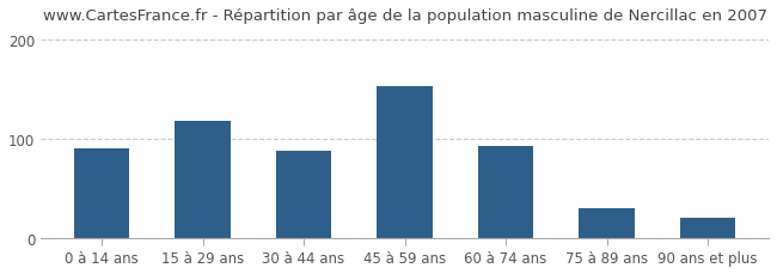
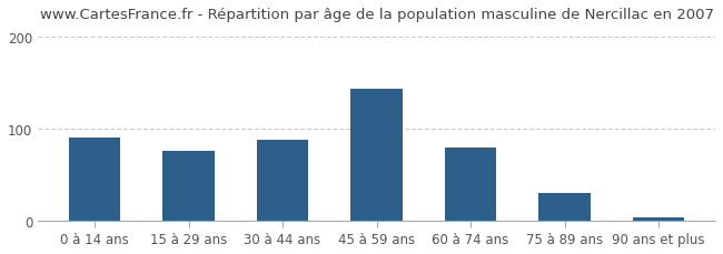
15 à 29 ans: 118 -> 75
45 à 59 ans: 152 -> 143
60 à 74 ans: 92 -> 79
90 ans et plus: 20 -> 3
